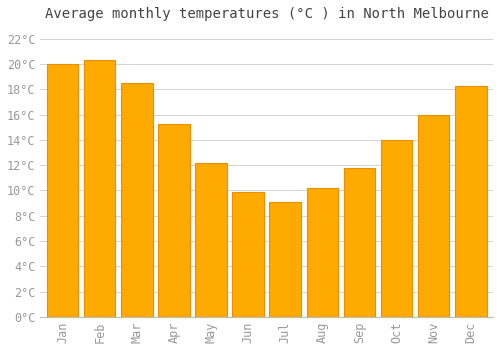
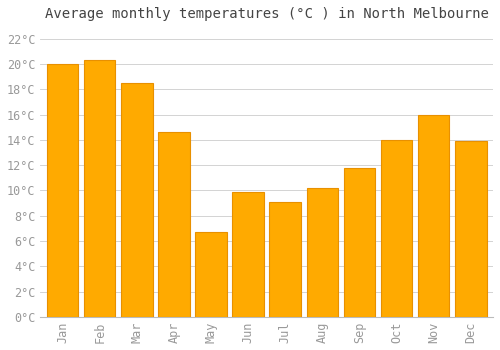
Apr: 15.3°C -> 14.6°C
May: 12.2°C -> 6.7°C
Dec: 18.3°C -> 13.9°C
